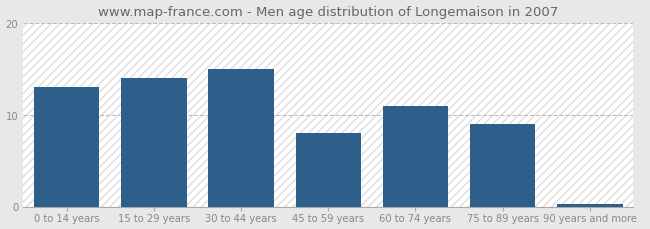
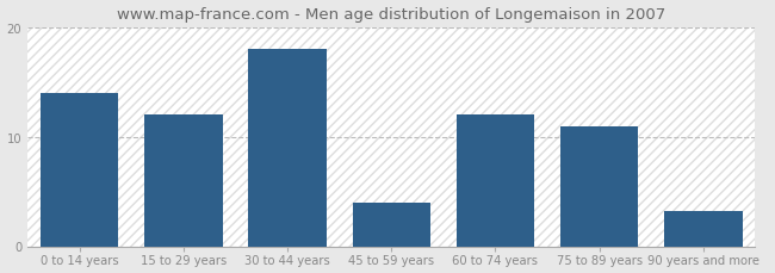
0 to 14 years: 13.0 -> 14.0
15 to 29 years: 14.0 -> 12.0
30 to 44 years: 15.0 -> 18.0
45 to 59 years: 8.0 -> 4.0
60 to 74 years: 11.0 -> 12.0
75 to 89 years: 9.0 -> 11.0
90 years and more: 0.3 -> 3.2
